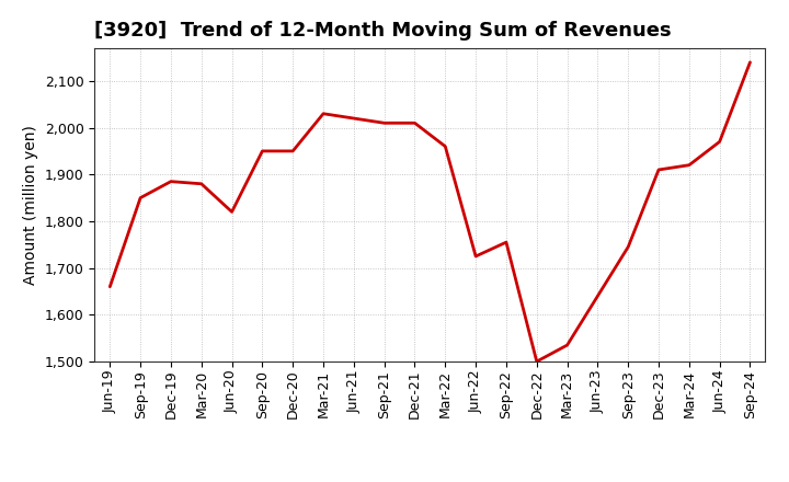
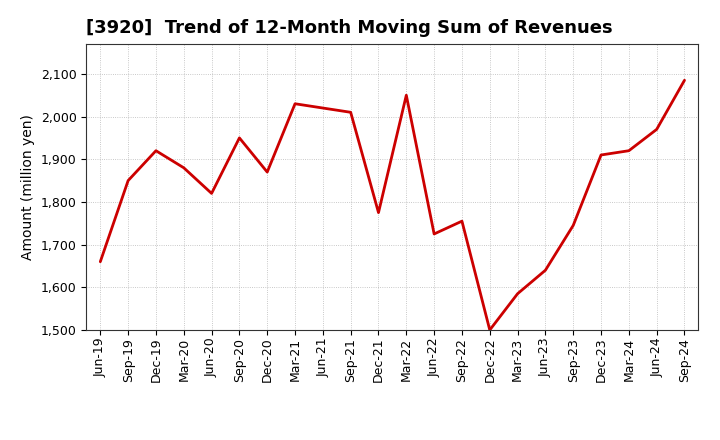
Dec-19: 1,885 -> 1,920
Dec-20: 1,950 -> 1,870
Dec-21: 2,010 -> 1,775
Mar-22: 1,960 -> 2,050
Mar-23: 1,535 -> 1,585
Sep-24: 2,140 -> 2,085
